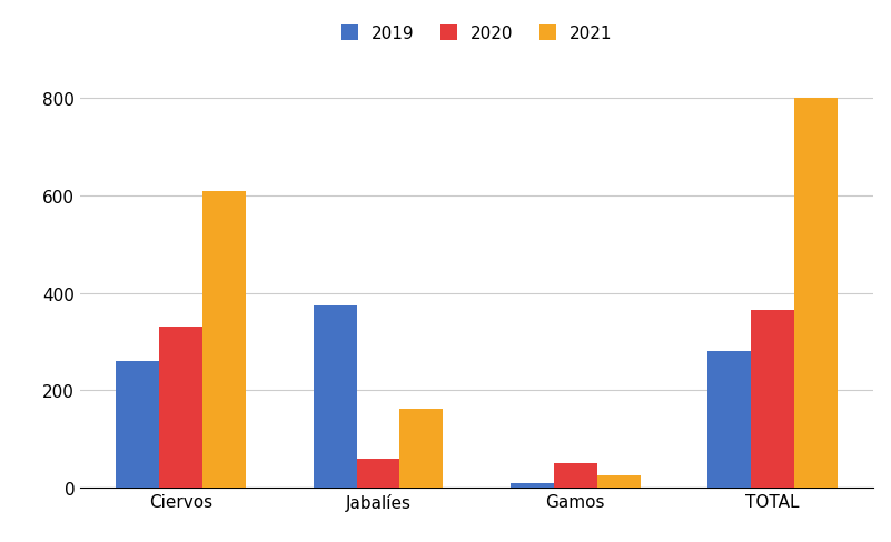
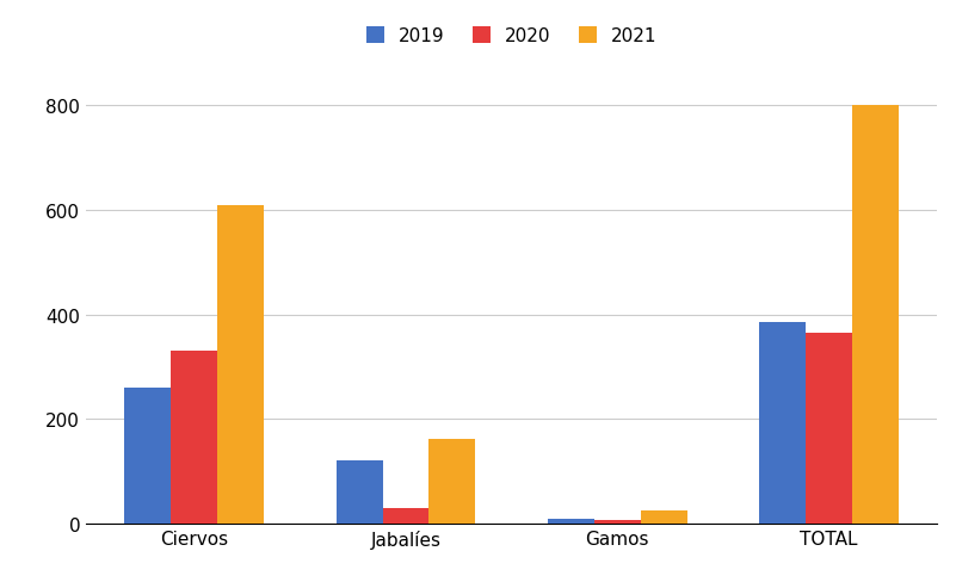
2019/Jabalíes: 375 -> 120
2020/Jabalíes: 60 -> 30
2020/Gamos: 50 -> 8
2019/TOTAL: 280 -> 385
